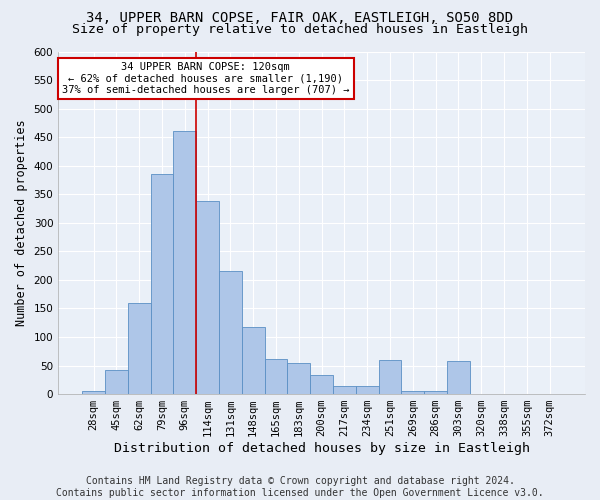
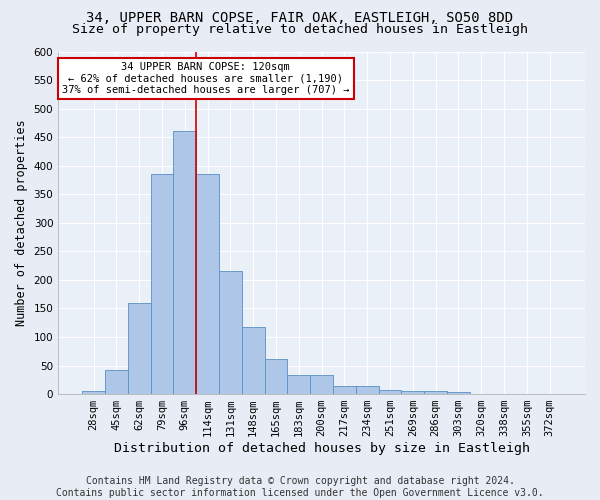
114sqm: 338 -> 385
183sqm: 54 -> 33
251sqm: 60 -> 8
303sqm: 58 -> 3
